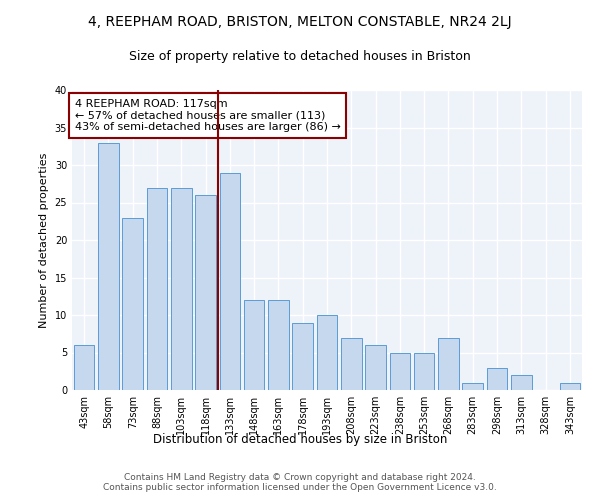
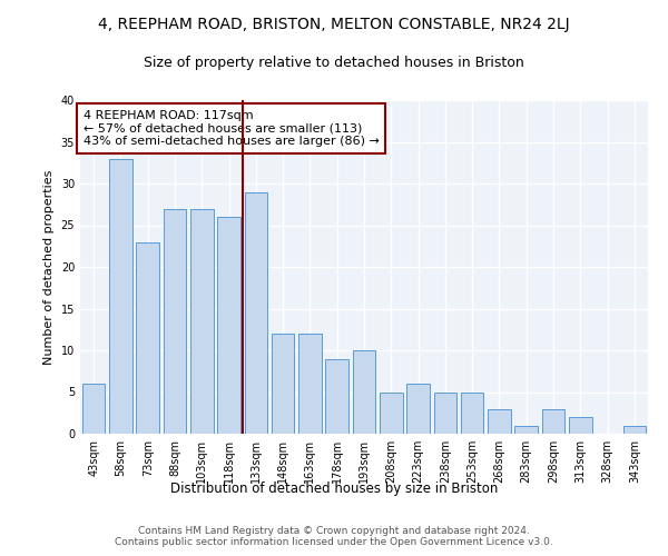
208sqm: 7 -> 5
268sqm: 7 -> 3
